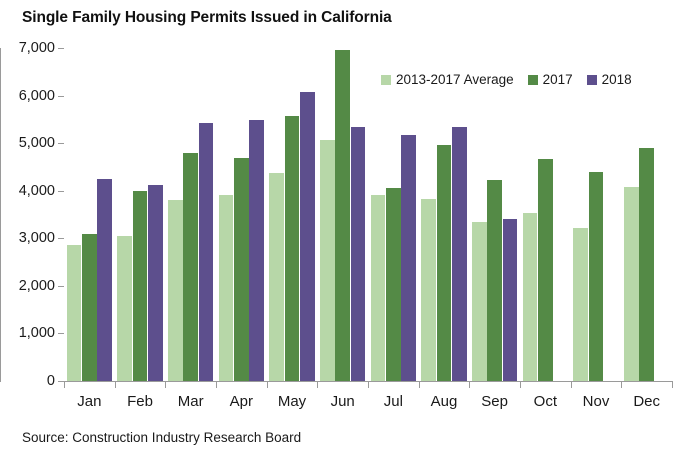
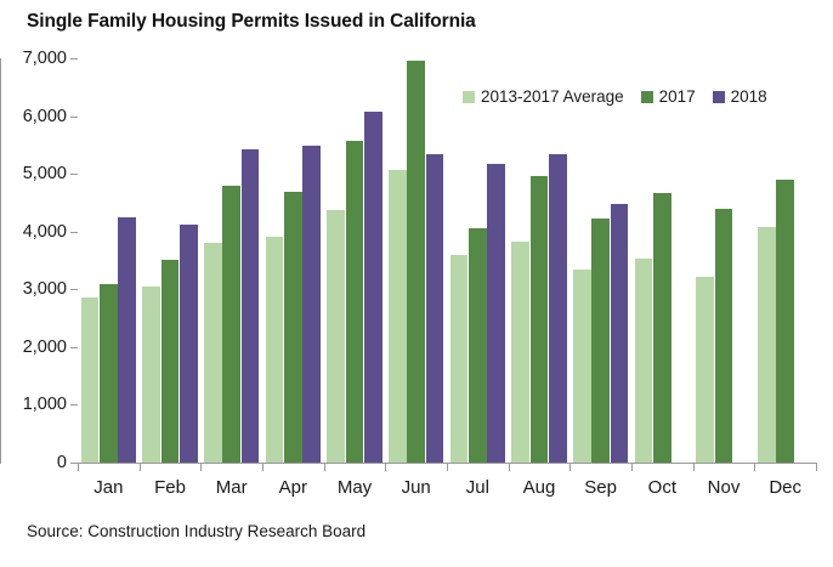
2017/Feb: 4000 -> 3500
2013-2017 Average/Jul: 3900 -> 3600
2018/Sep: 3400 -> 4500
